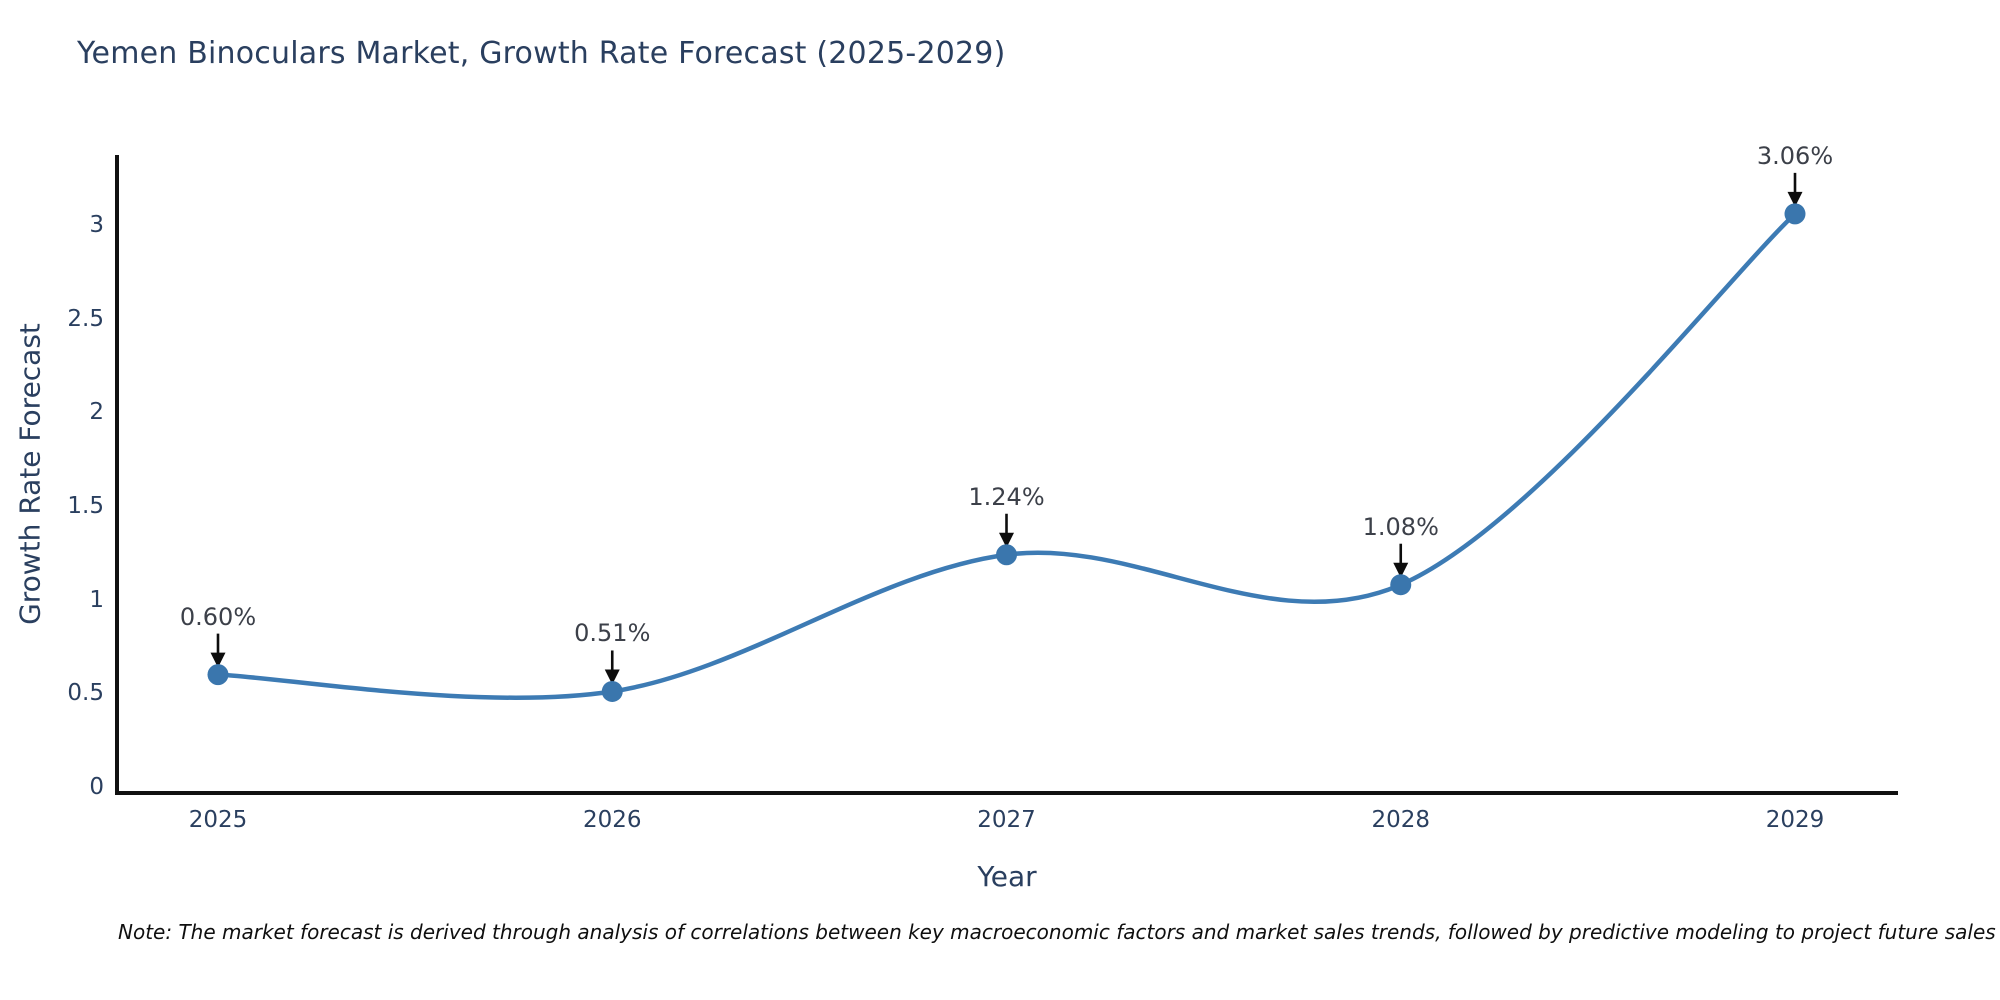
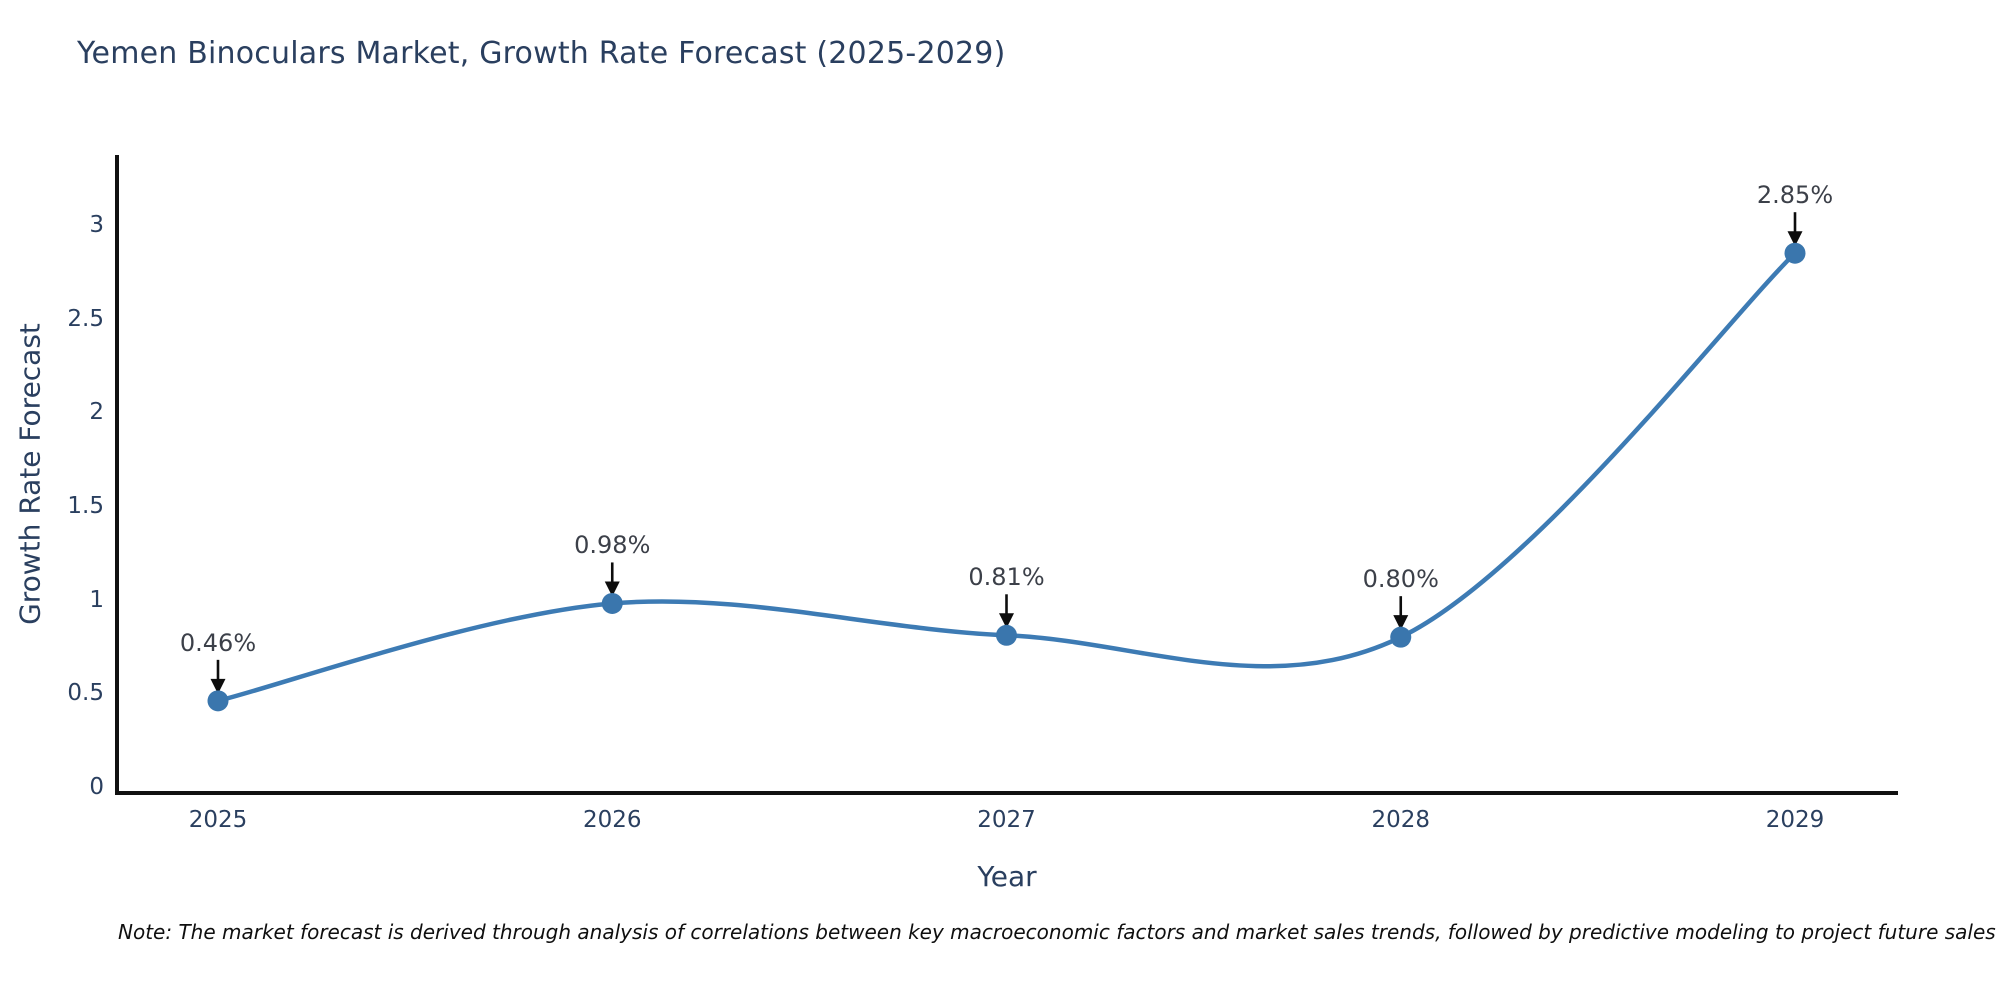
2025: 0.60% -> 0.46%
2026: 0.51% -> 0.98%
2027: 1.24% -> 0.81%
2028: 1.08% -> 0.80%
2029: 3.06% -> 2.85%
